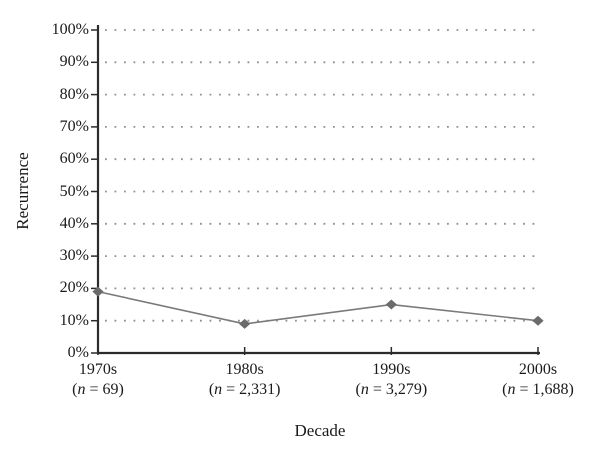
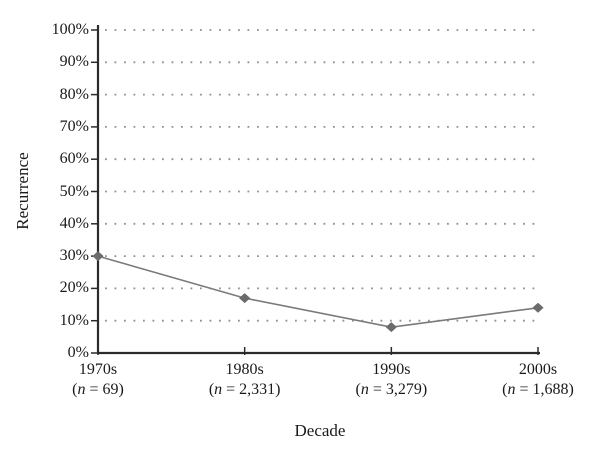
1970s: 19% -> 30%
1980s: 9% -> 17%
1990s: 15% -> 8%
2000s: 10% -> 14%
